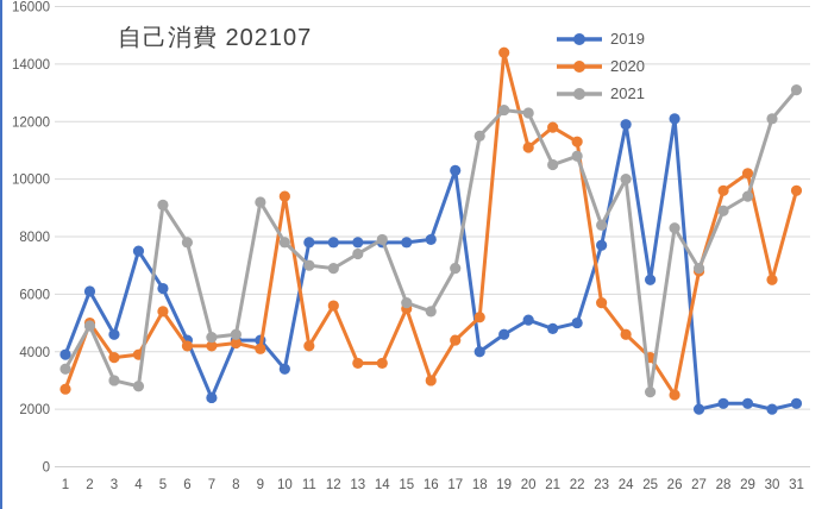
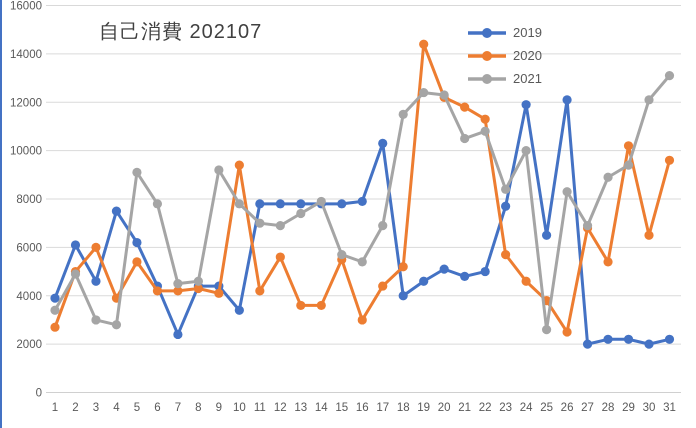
2020/3: 3800 -> 6000
2020/20: 11100 -> 12200
2020/28: 9600 -> 5400
